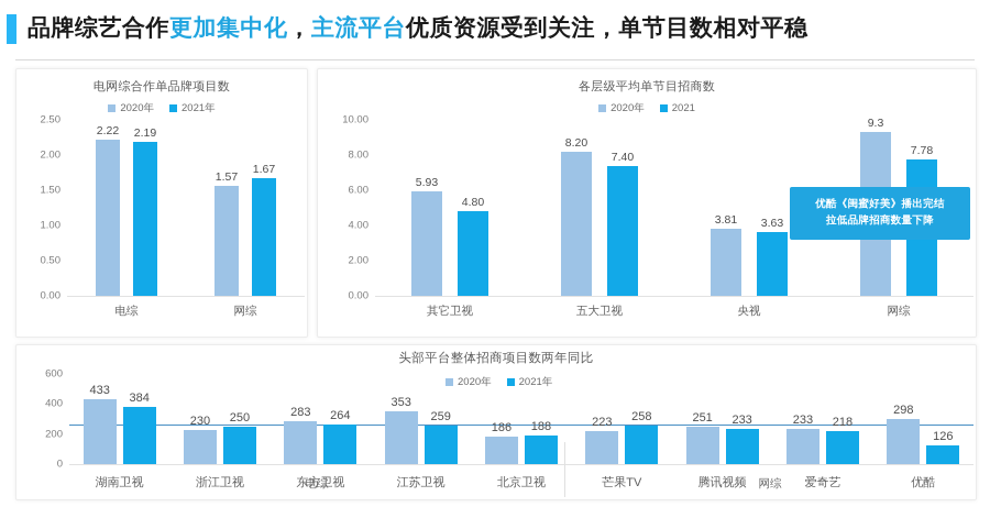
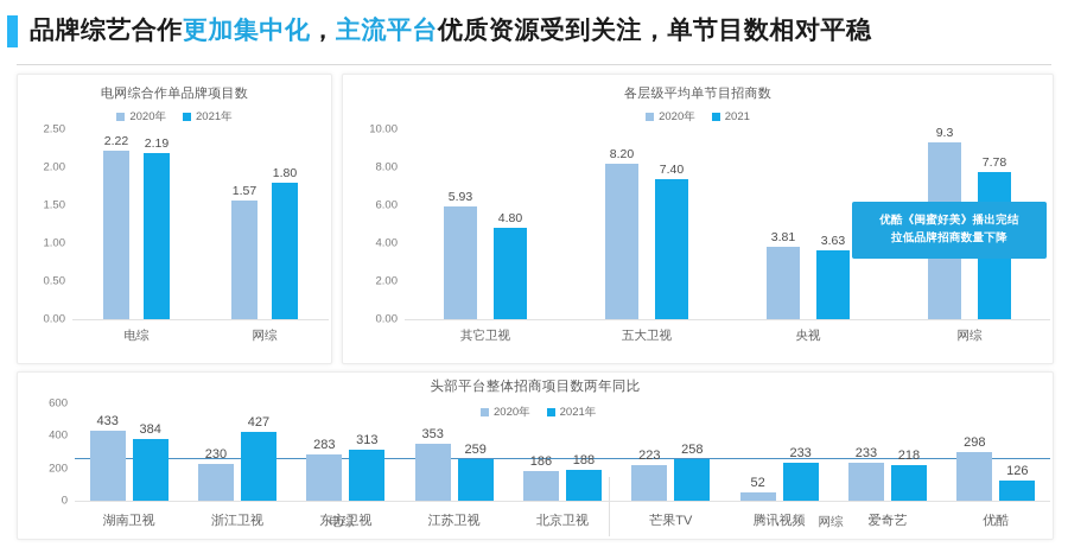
电网综合作单品牌项目数/2021年/网综: 1.67 -> 1.80
头部平台整体招商项目数两年同比/2021年/浙江卫视: 250 -> 427
头部平台整体招商项目数两年同比/2021年/东方卫视: 264 -> 313
头部平台整体招商项目数两年同比/2020年/腾讯视频: 251 -> 52
